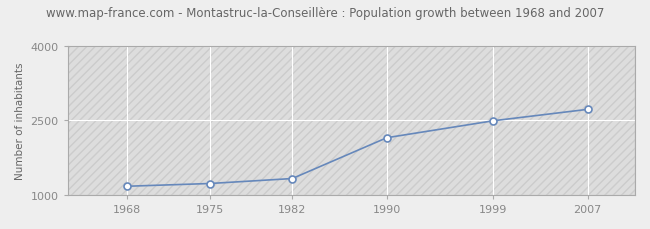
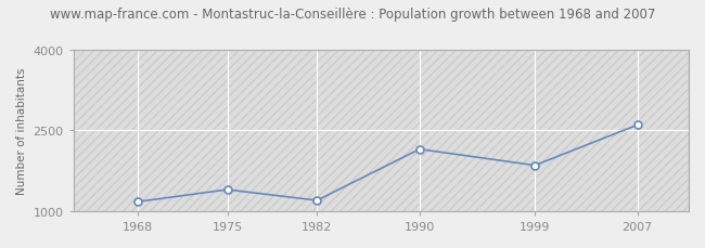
1975: 1230 -> 1400
1982: 1330 -> 1200
1999: 2490 -> 1850
2007: 2720 -> 2600
